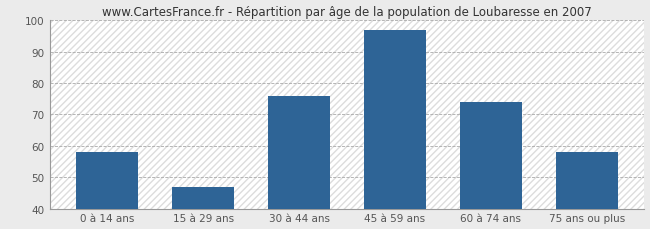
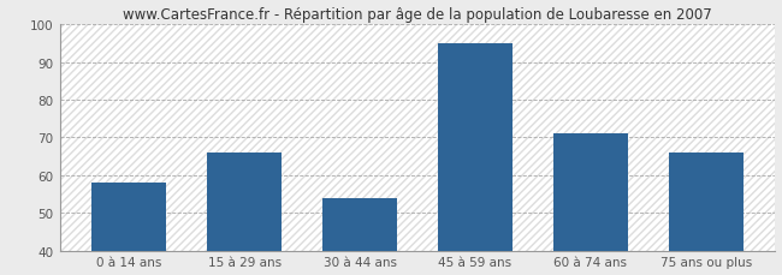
15 à 29 ans: 47 -> 66
30 à 44 ans: 76 -> 54
45 à 59 ans: 97 -> 95
60 à 74 ans: 74 -> 71
75 ans ou plus: 58 -> 66
